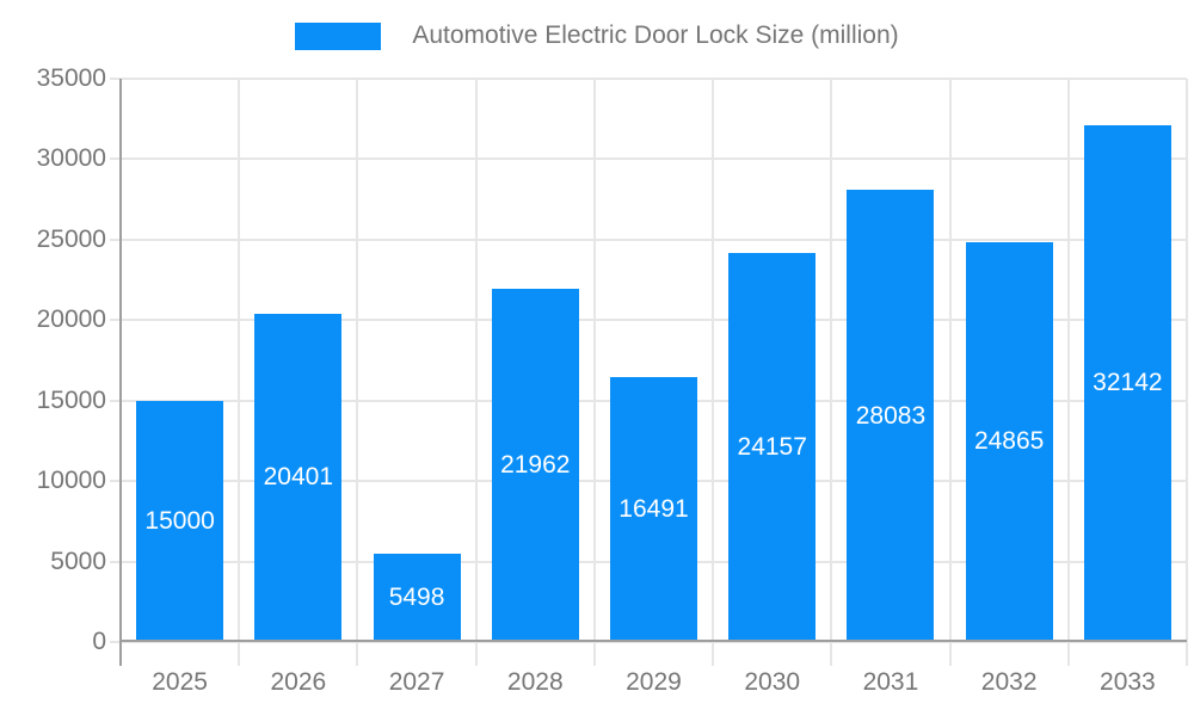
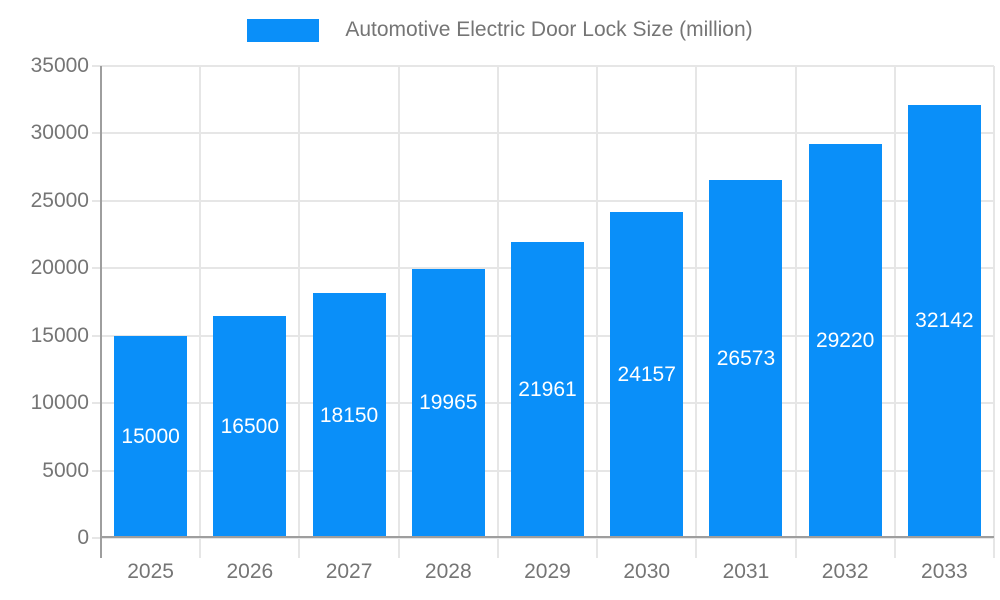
2026: 20401 -> 16500
2027: 5498 -> 18150
2028: 21962 -> 19965
2029: 16491 -> 21961
2031: 28083 -> 26573
2032: 24865 -> 29220
